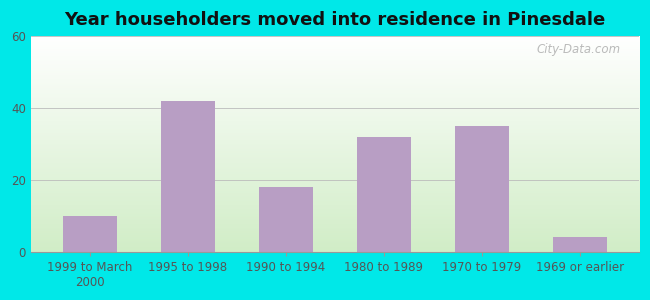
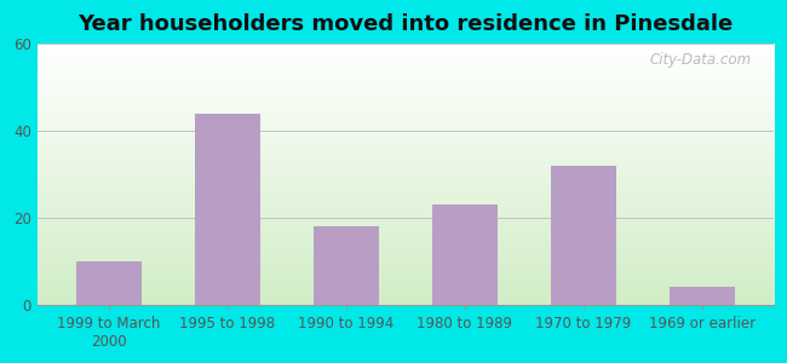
1995 to 1998: 42 -> 44
1980 to 1989: 32 -> 23
1970 to 1979: 35 -> 32
